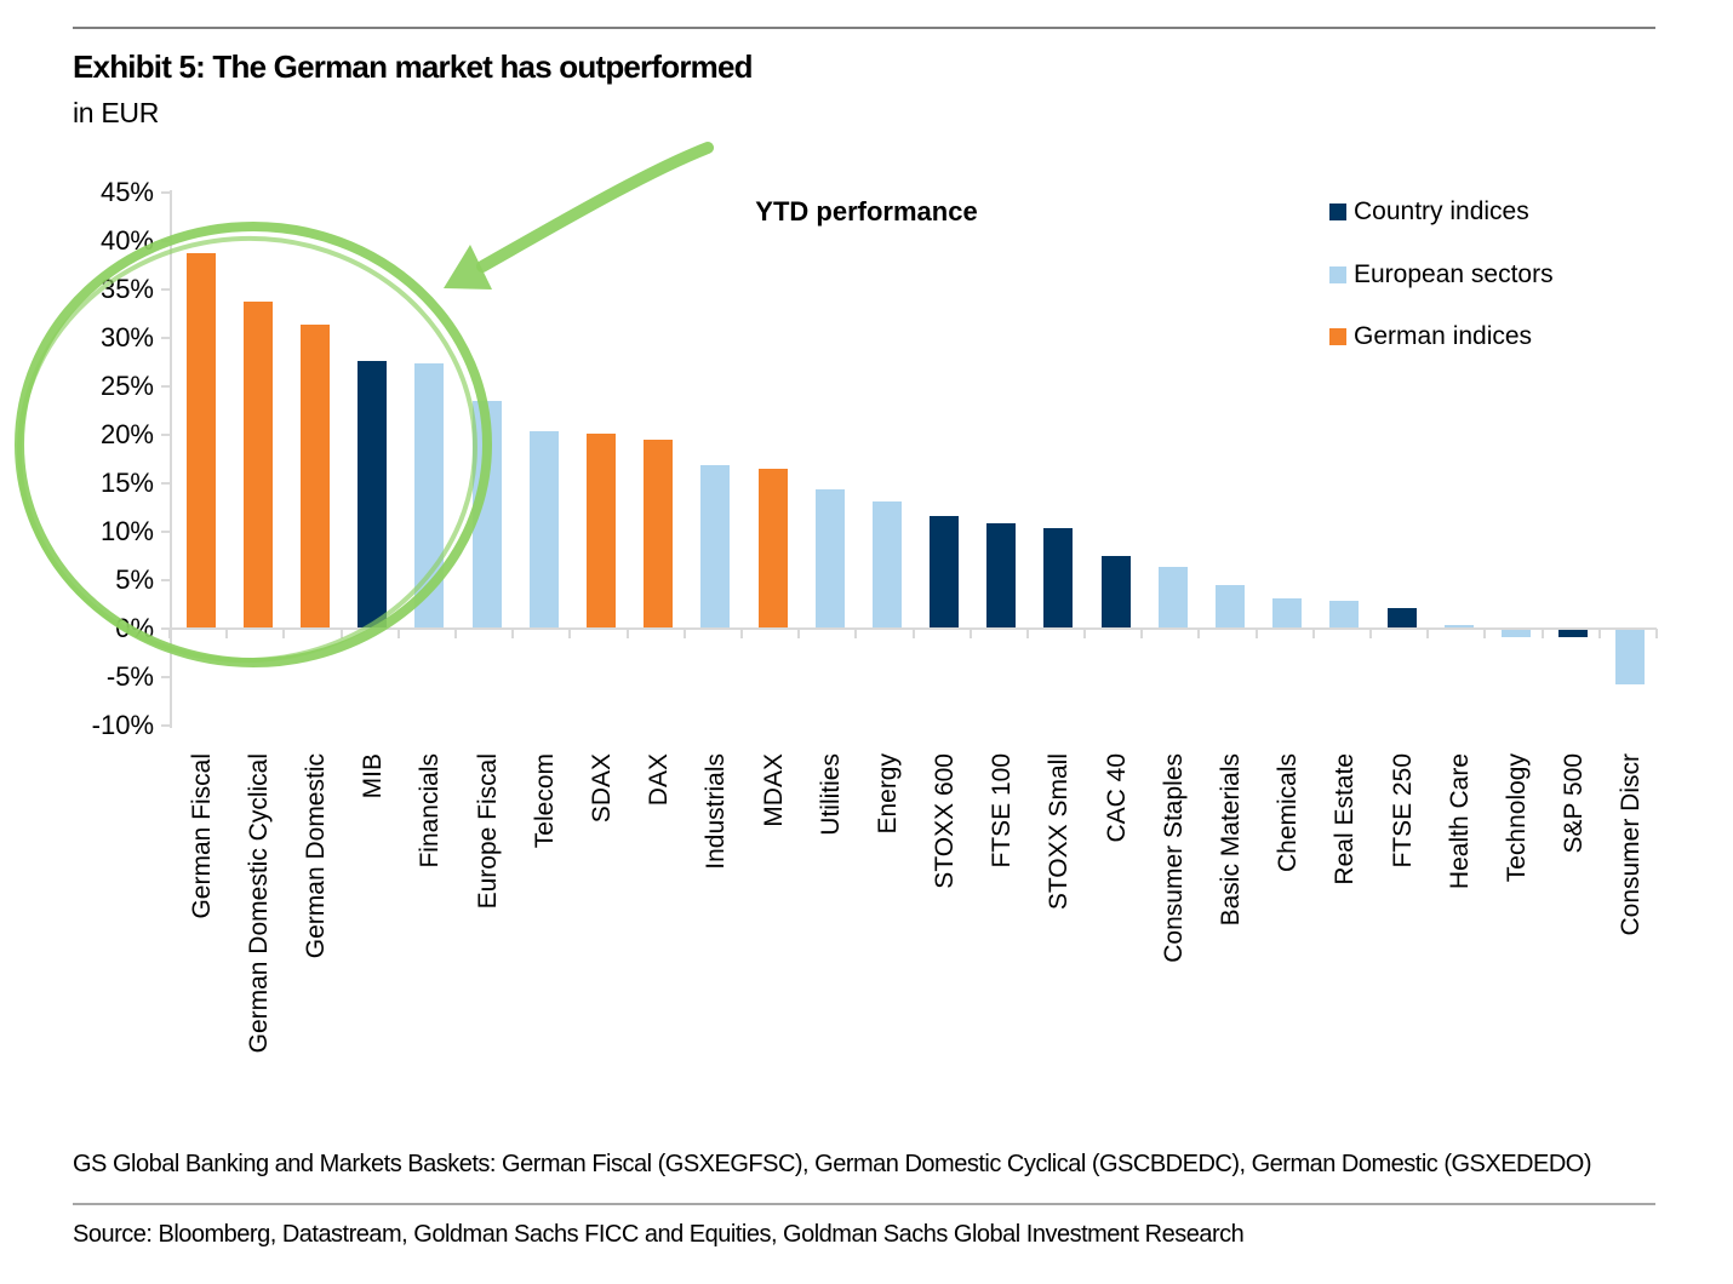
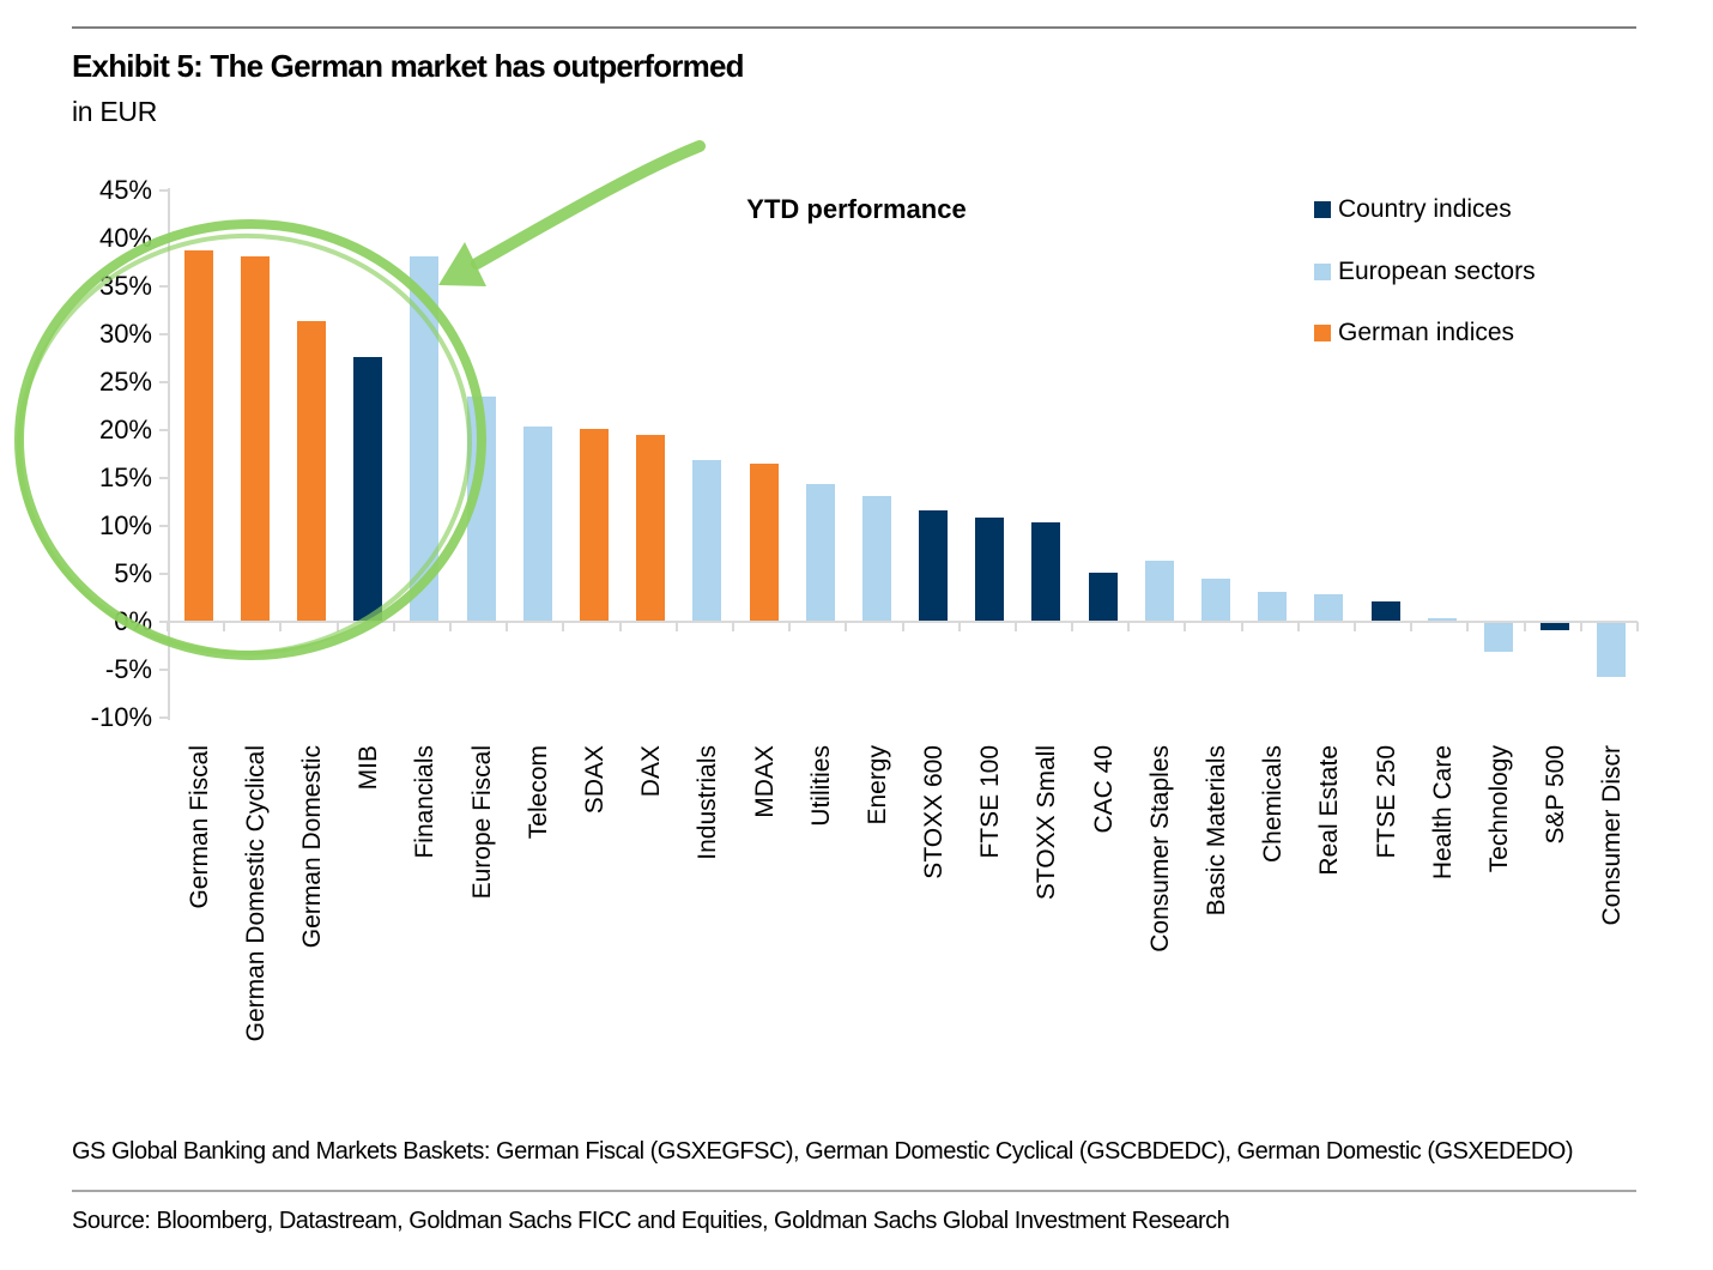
German Domestic Cyclical: 34% -> 38%
Financials: 27% -> 38%
CAC 40: 7% -> 5%
Technology: -1% -> -3%
